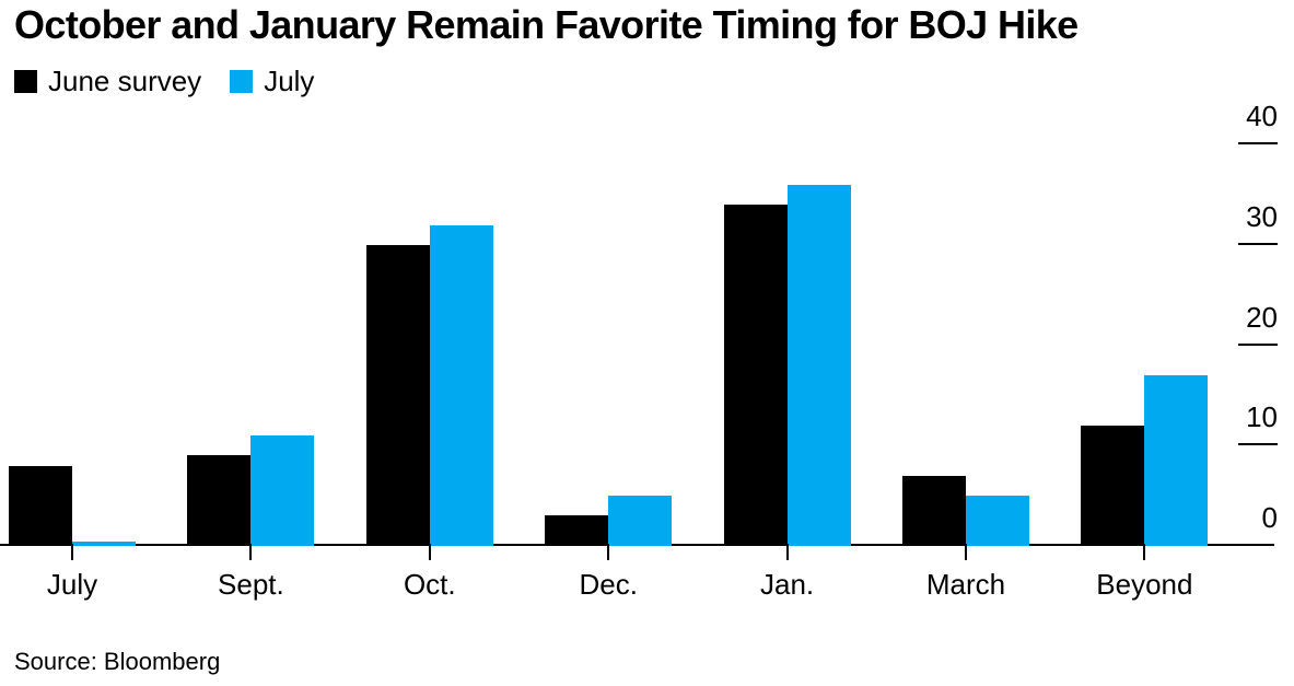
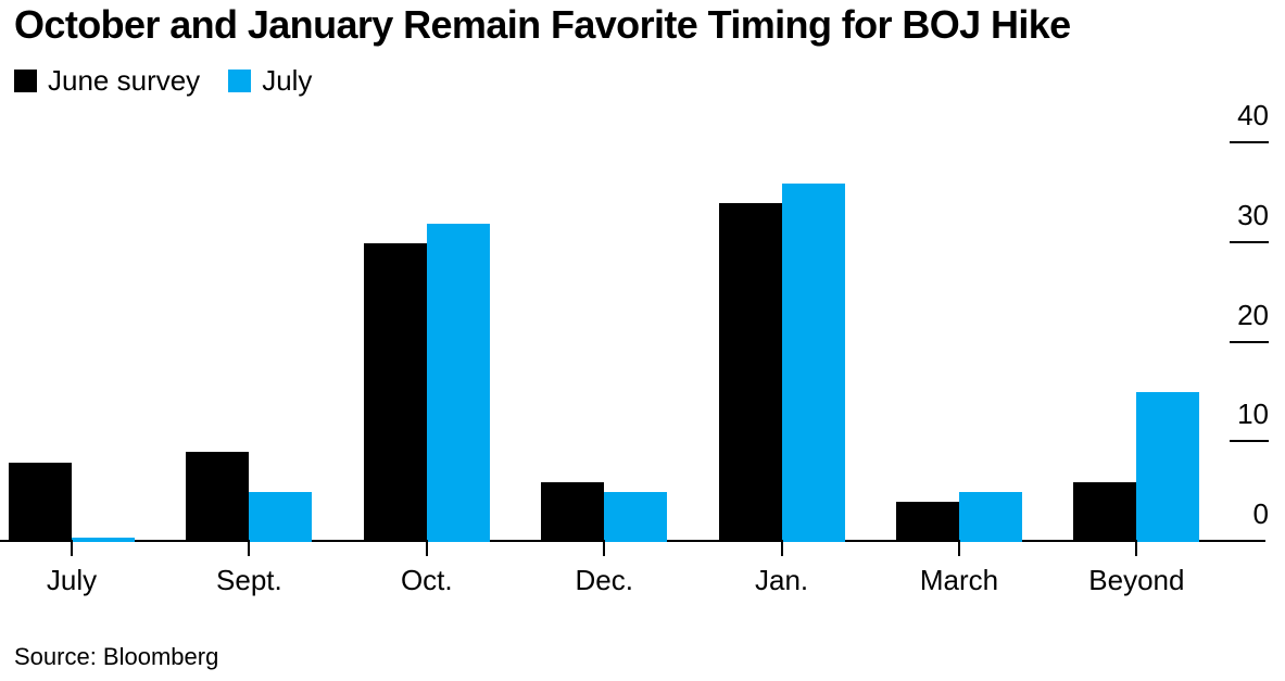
July/Sept.: 11 -> 5
June survey/Dec.: 3 -> 6
June survey/March: 7 -> 4
June survey/Beyond: 12 -> 6
July/Beyond: 17 -> 15
